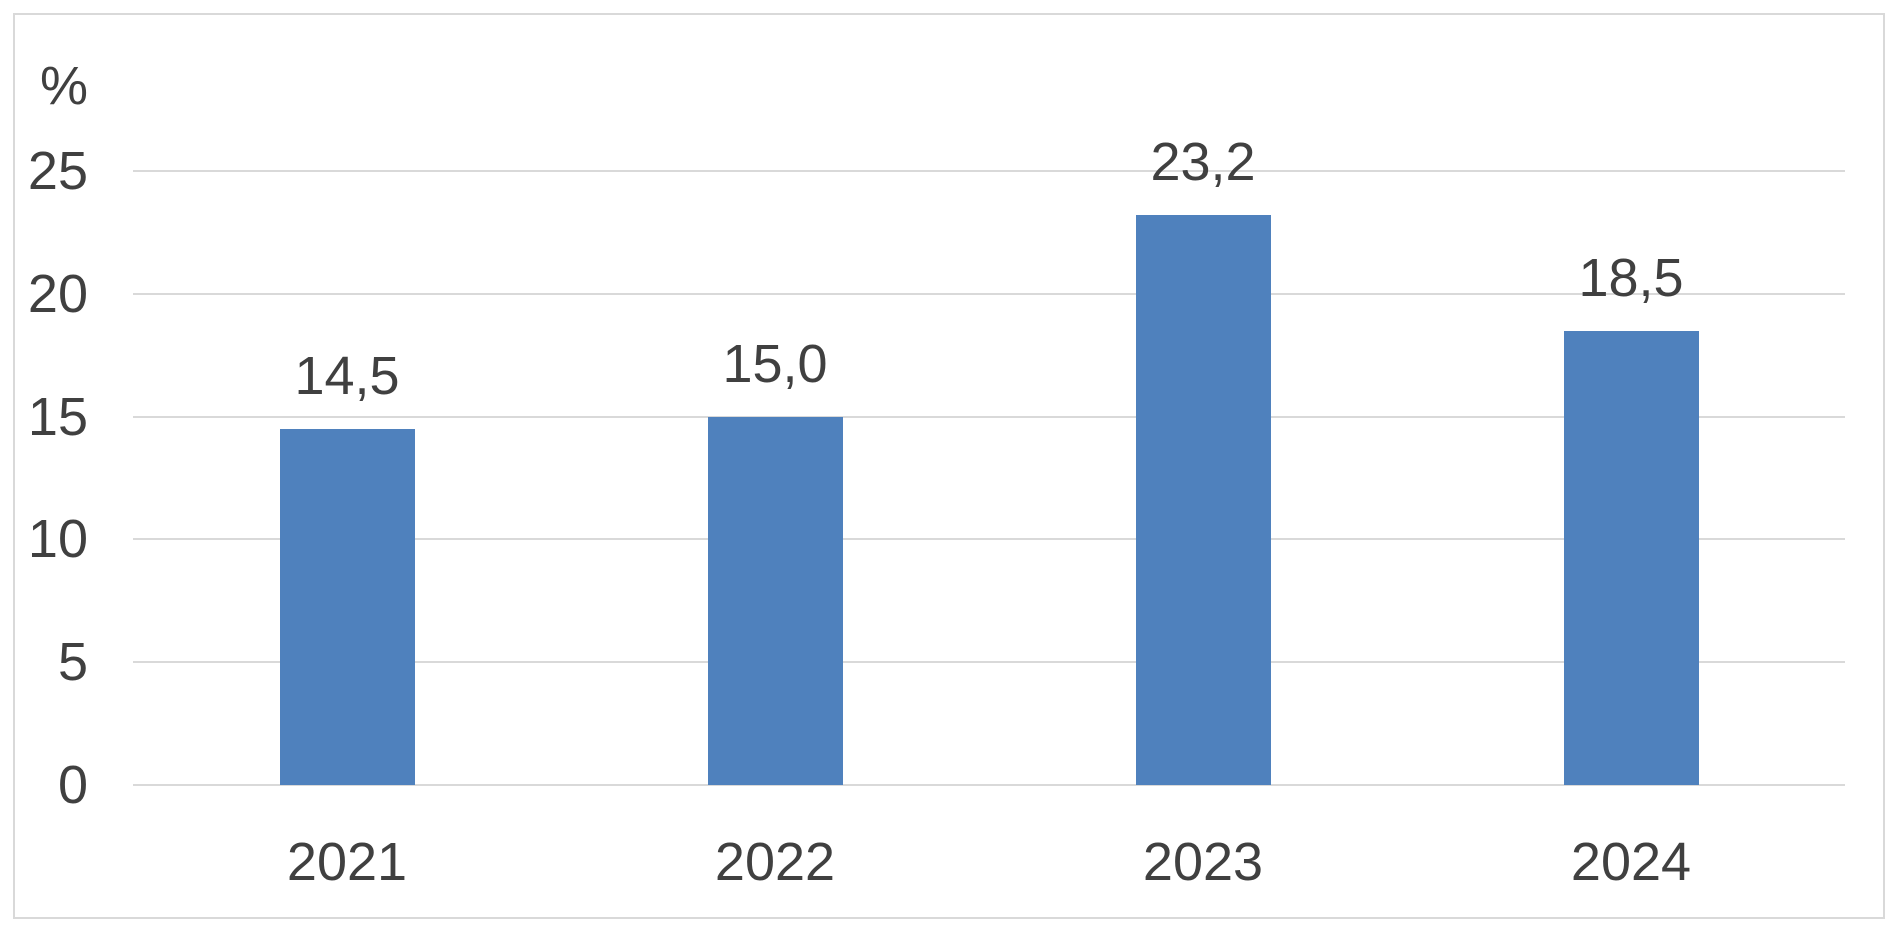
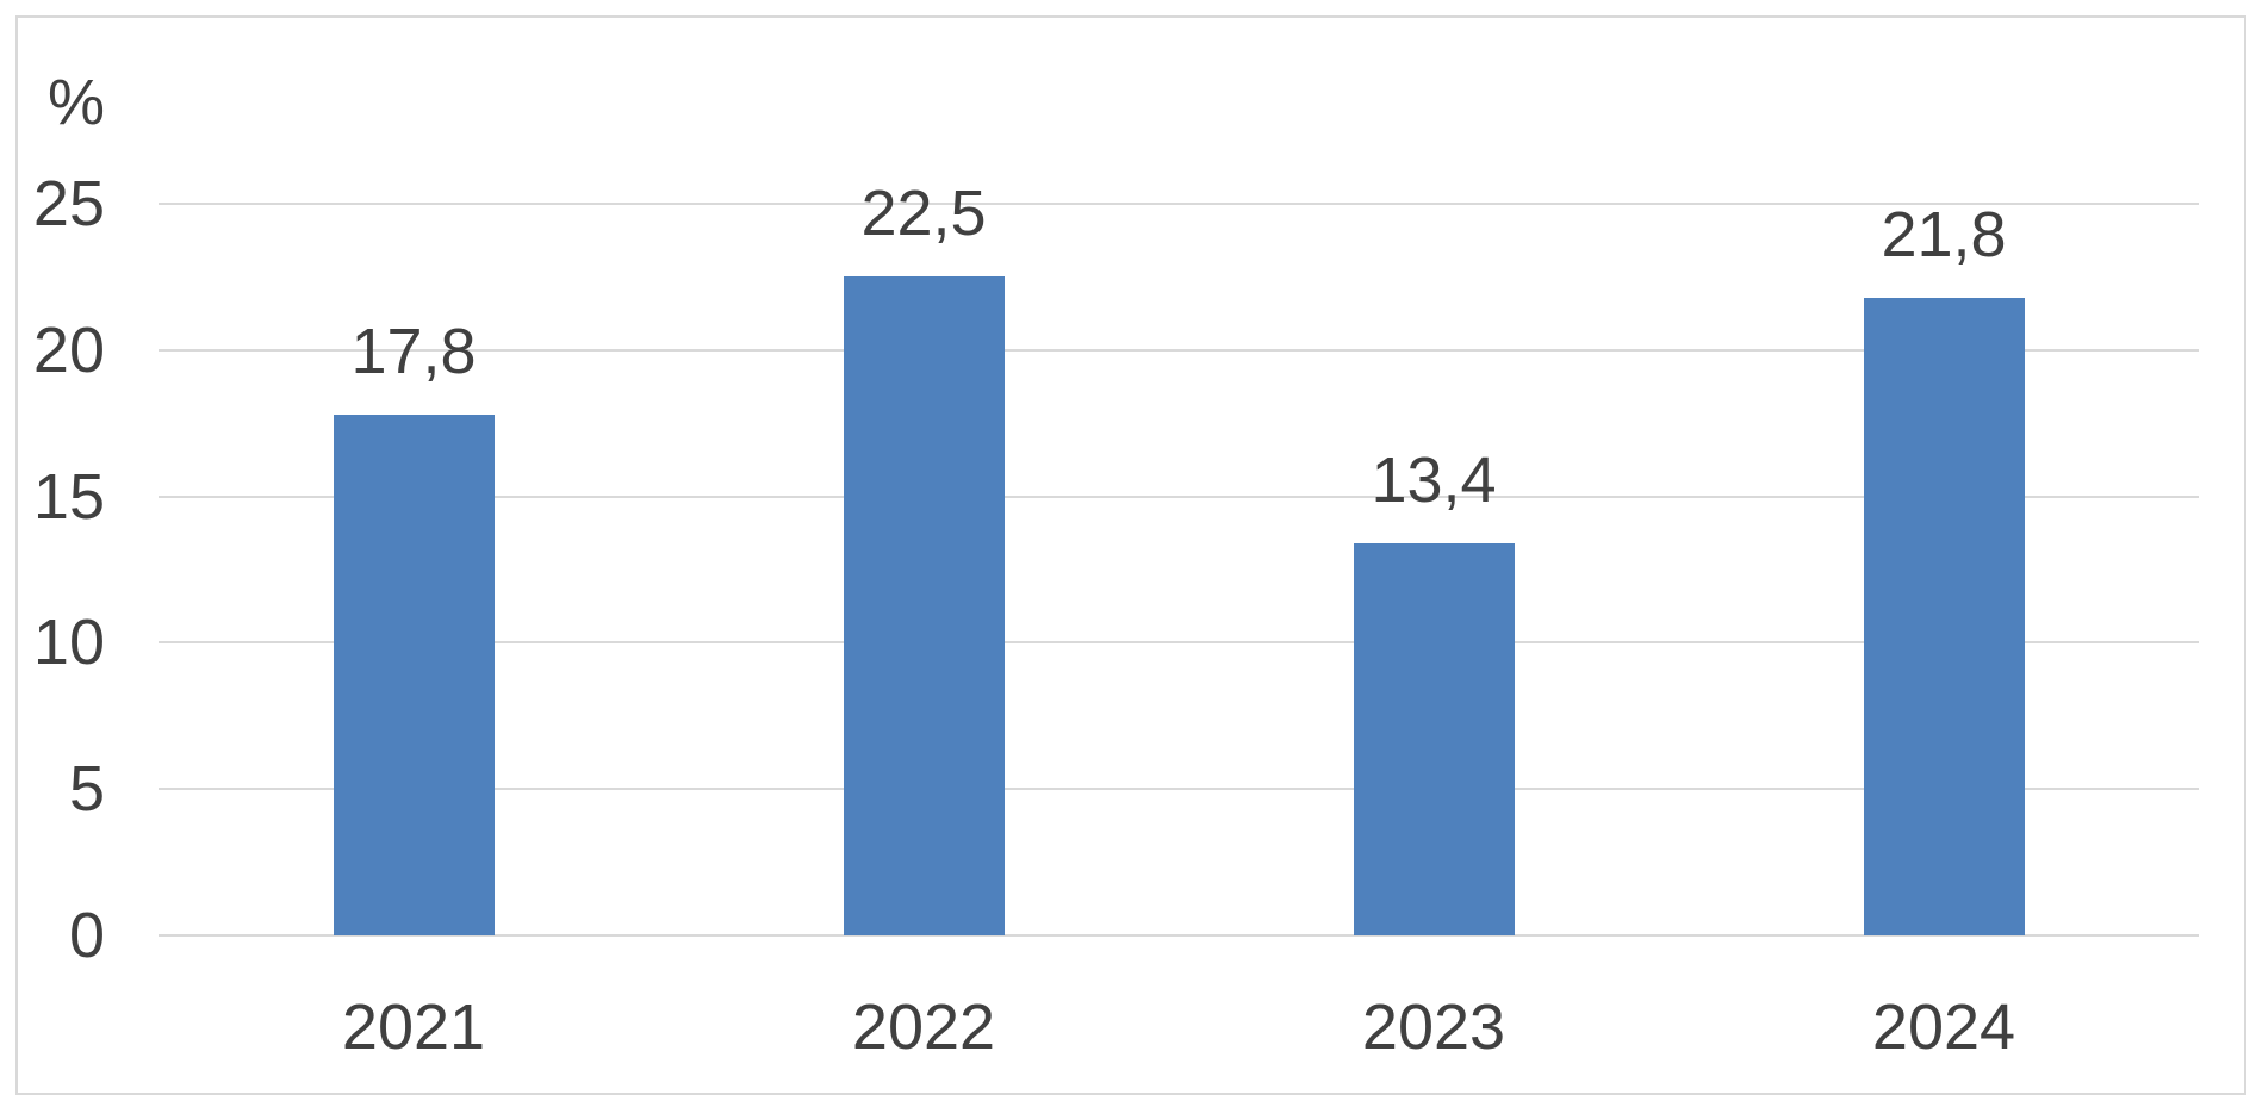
2021: 14,5 -> 17,8
2022: 15,0 -> 22,5
2023: 23,2 -> 13,4
2024: 18,5 -> 21,8
